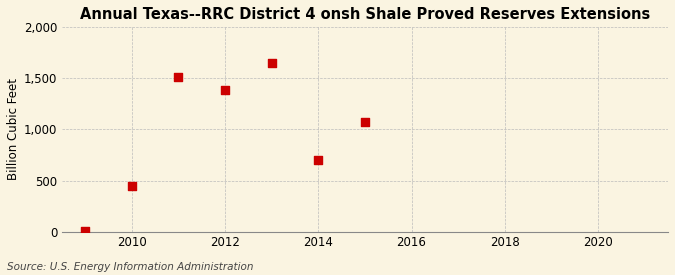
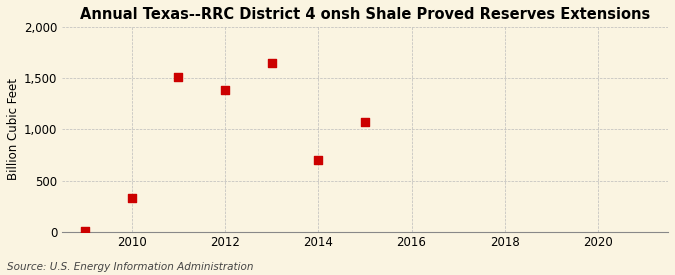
2010: 450 -> 330
